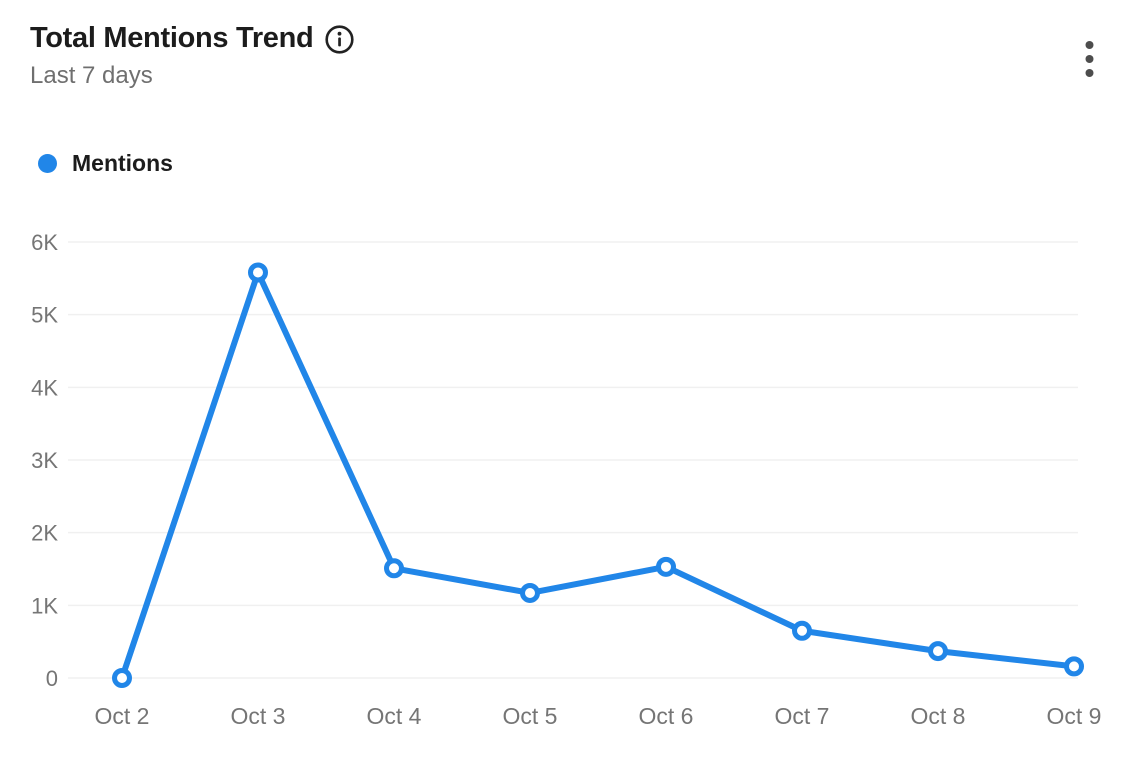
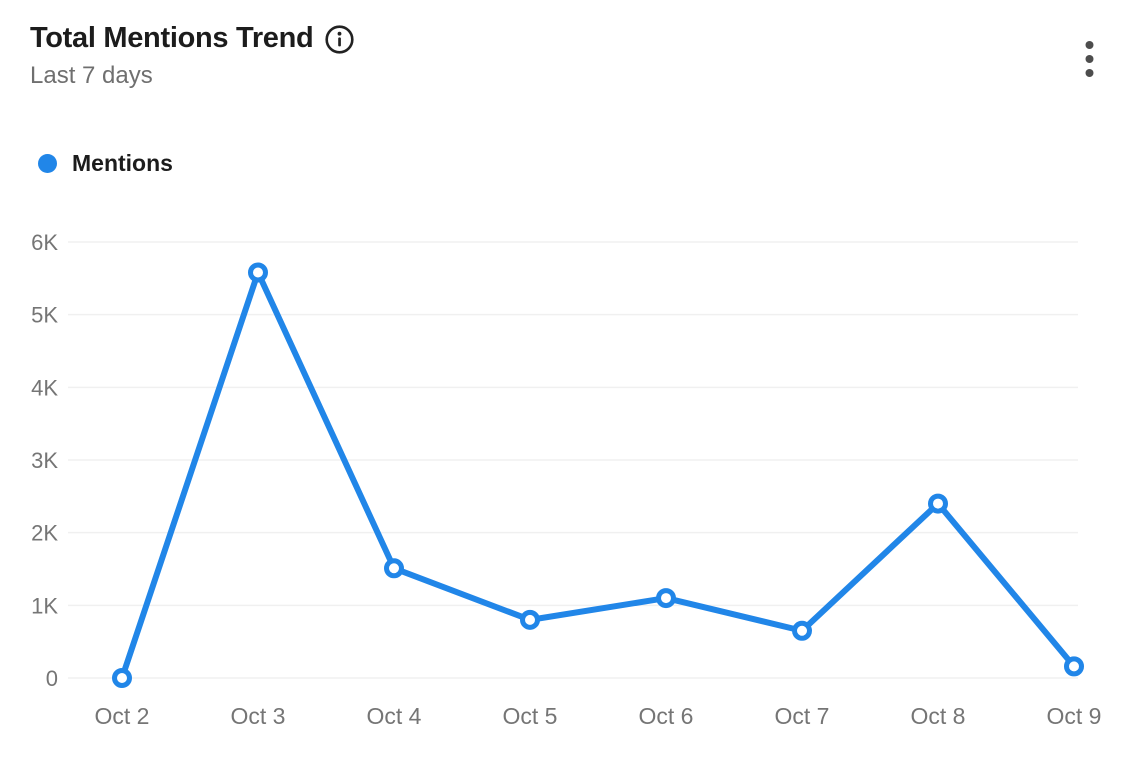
Oct 5: 1.2K -> 0.8K
Oct 6: 1.5K -> 1.1K
Oct 8: 0.4K -> 2.4K
